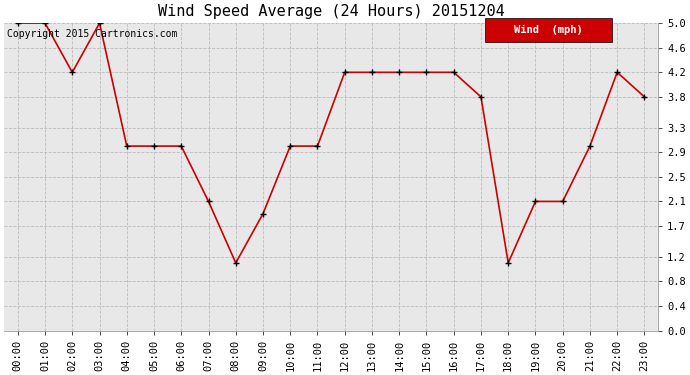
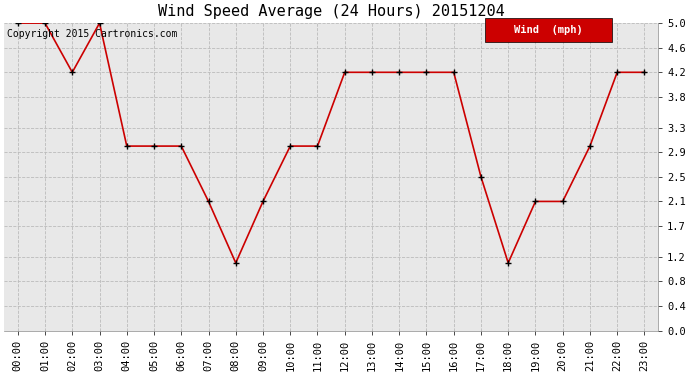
09:00: 1.9 -> 2.1
17:00: 3.8 -> 2.5
23:00: 3.8 -> 4.2
